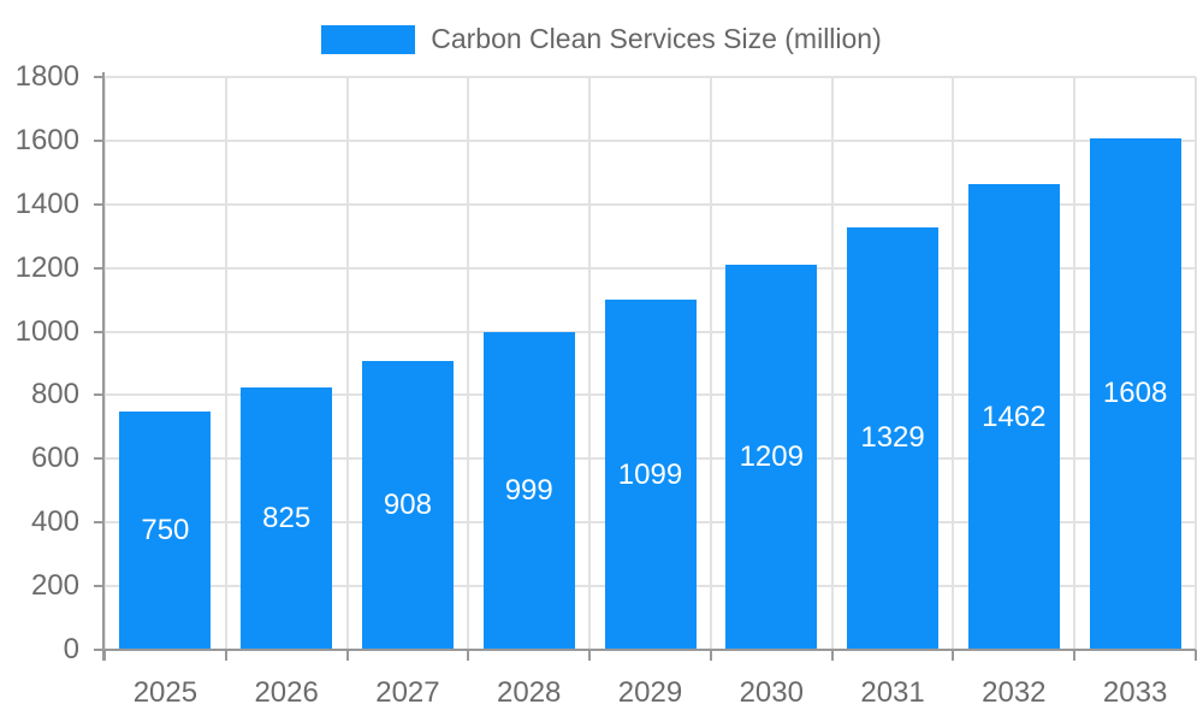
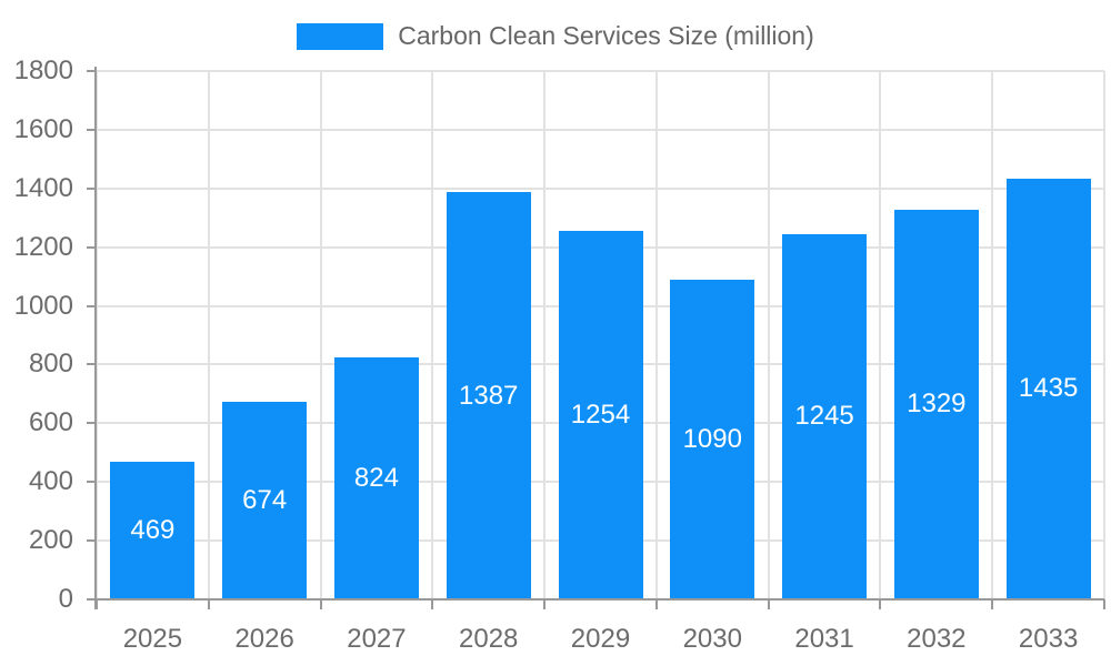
2025: 750 -> 469
2026: 825 -> 674
2027: 908 -> 824
2028: 999 -> 1387
2029: 1099 -> 1254
2030: 1209 -> 1090
2031: 1329 -> 1245
2032: 1462 -> 1329
2033: 1608 -> 1435
